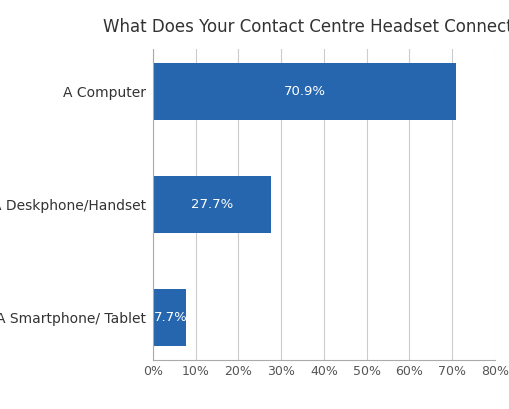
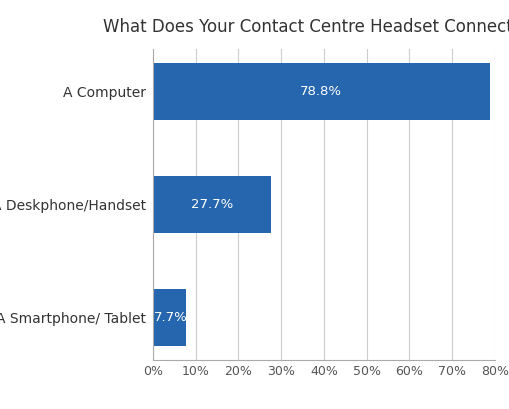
A Computer: 70.9% -> 78.8%
